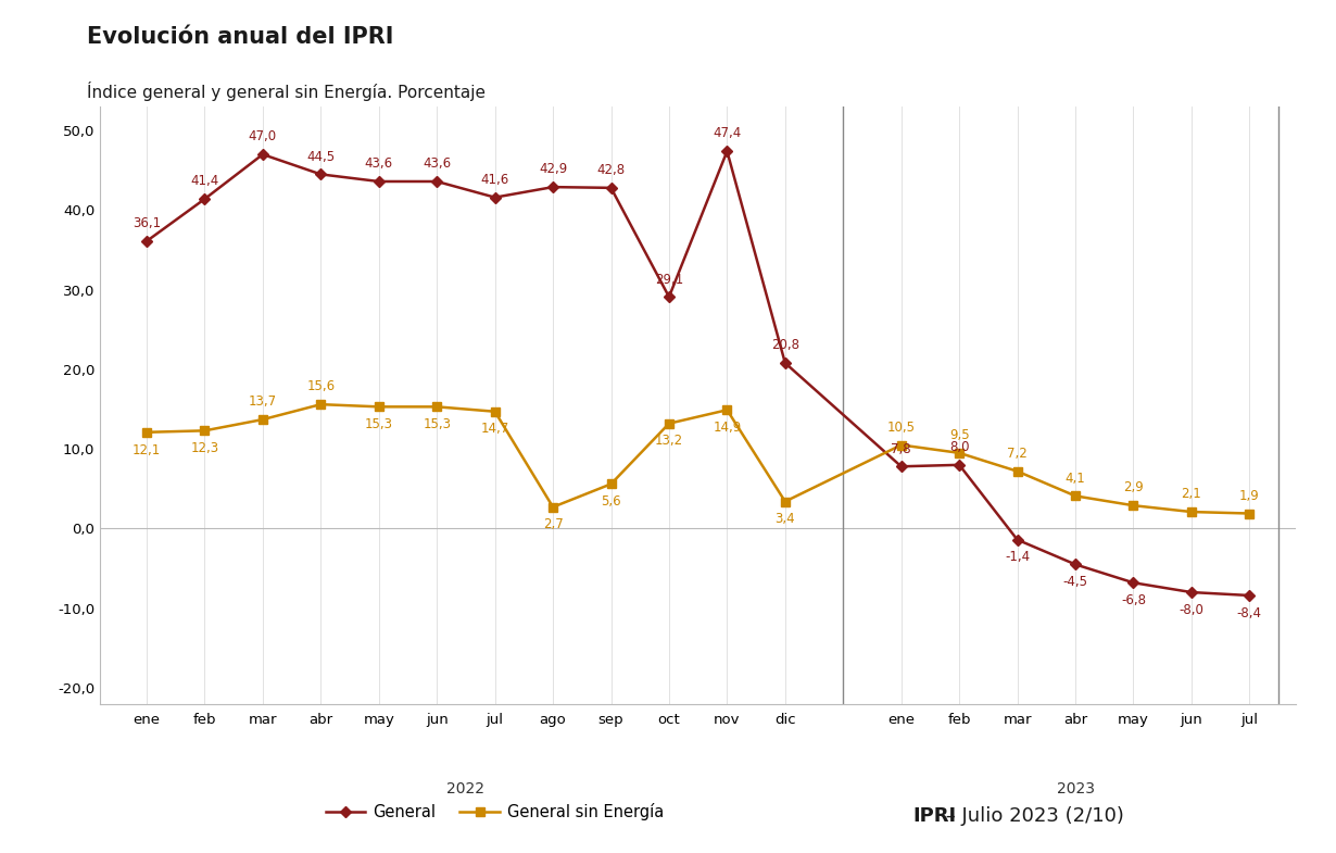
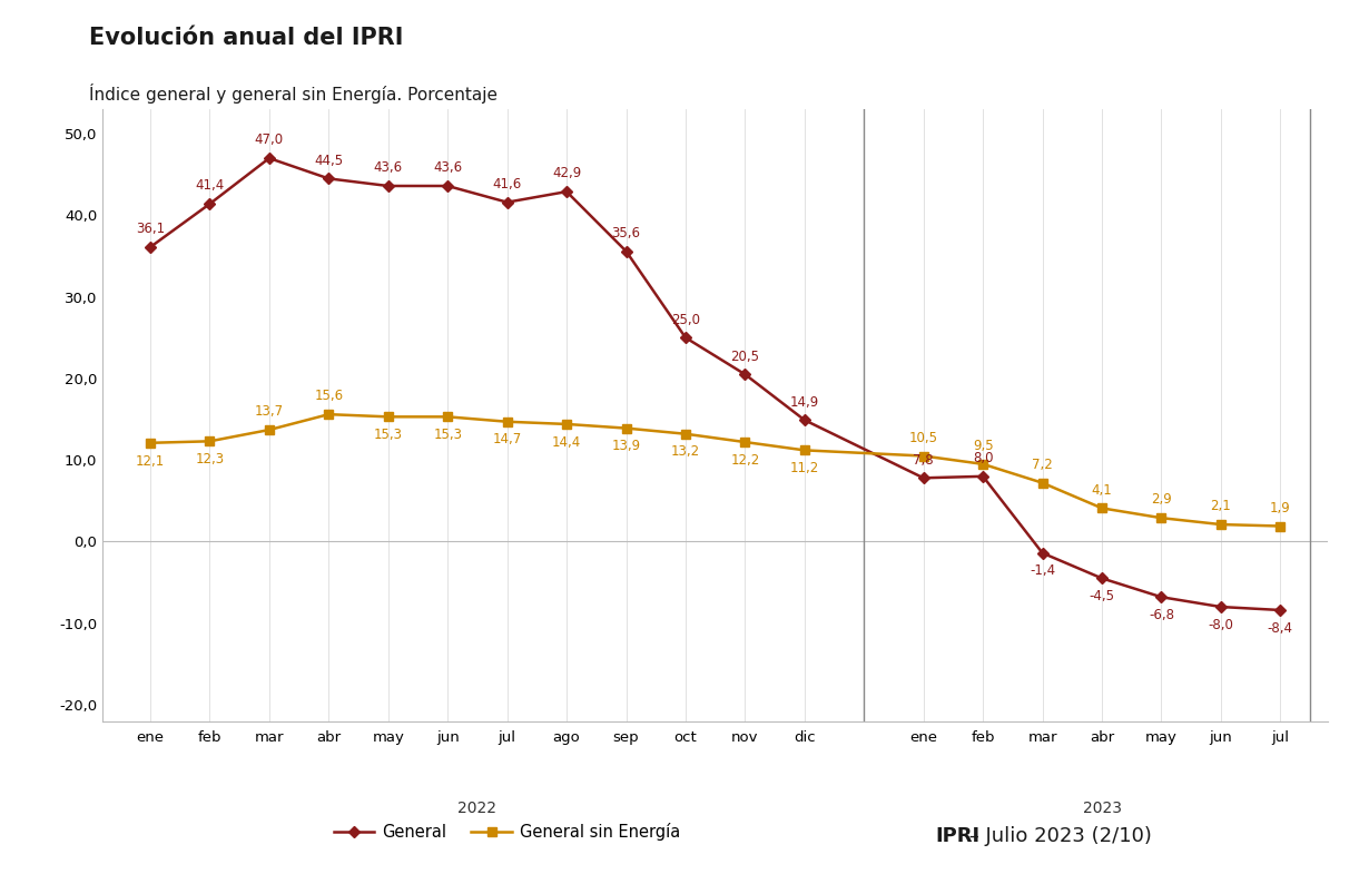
General sin Energía/ago: 2,7 -> 14,4
General/sep: 42,8 -> 35,6
General sin Energía/sep: 5,6 -> 13,9
General/oct: 29,1 -> 25,0
General/nov: 47,4 -> 20,5
General sin Energía/nov: 14,9 -> 12,2
General/dic: 20,8 -> 14,9
General sin Energía/dic: 3,4 -> 11,2
